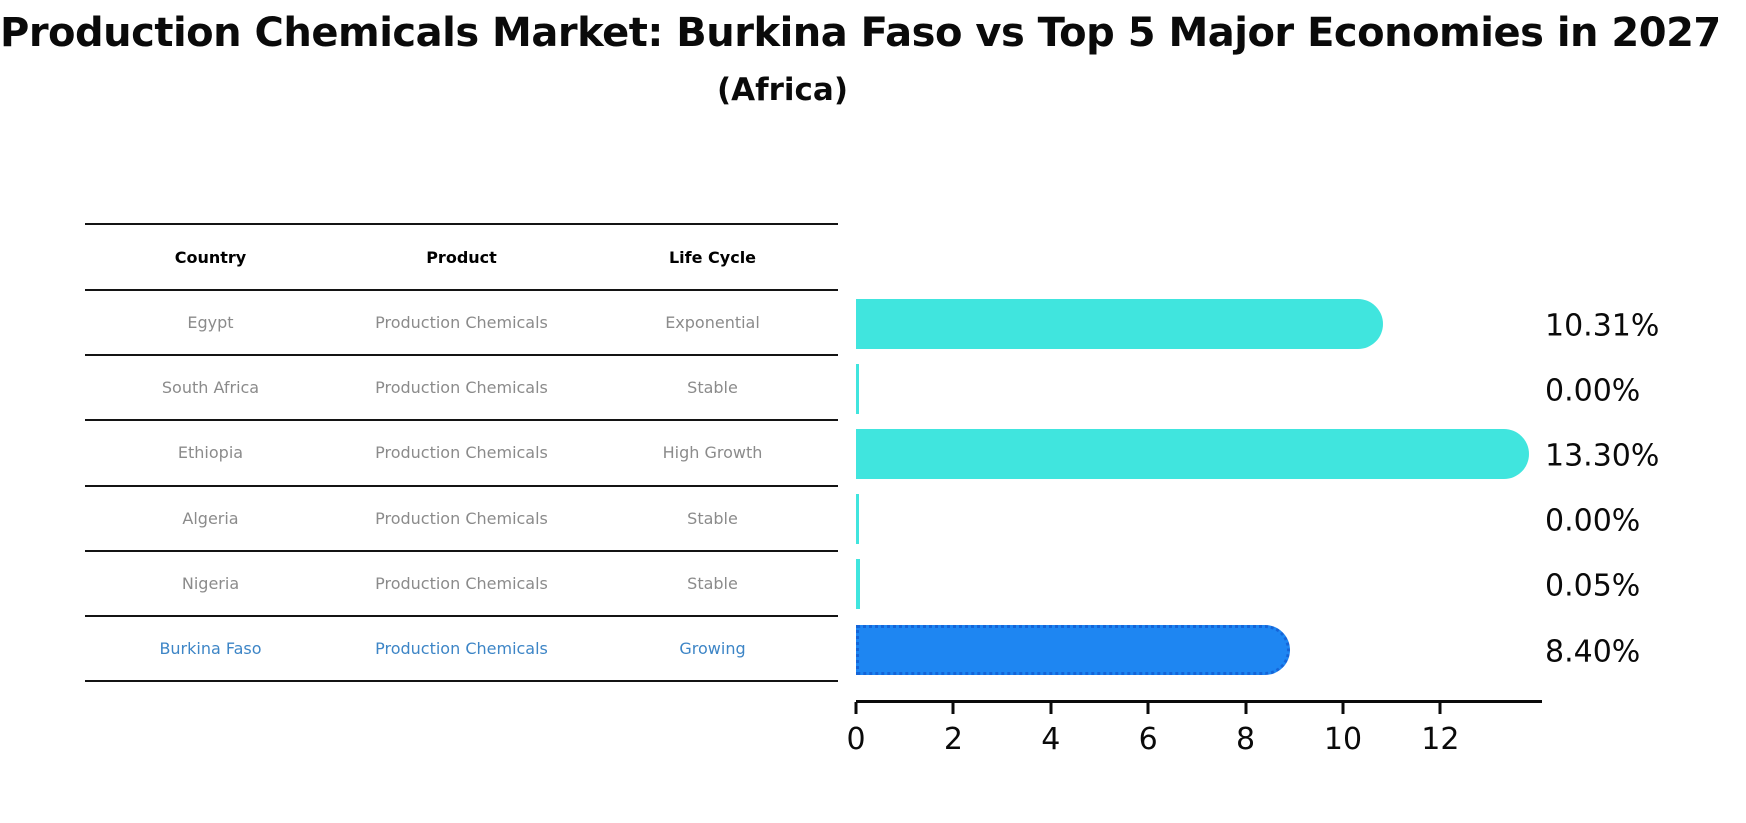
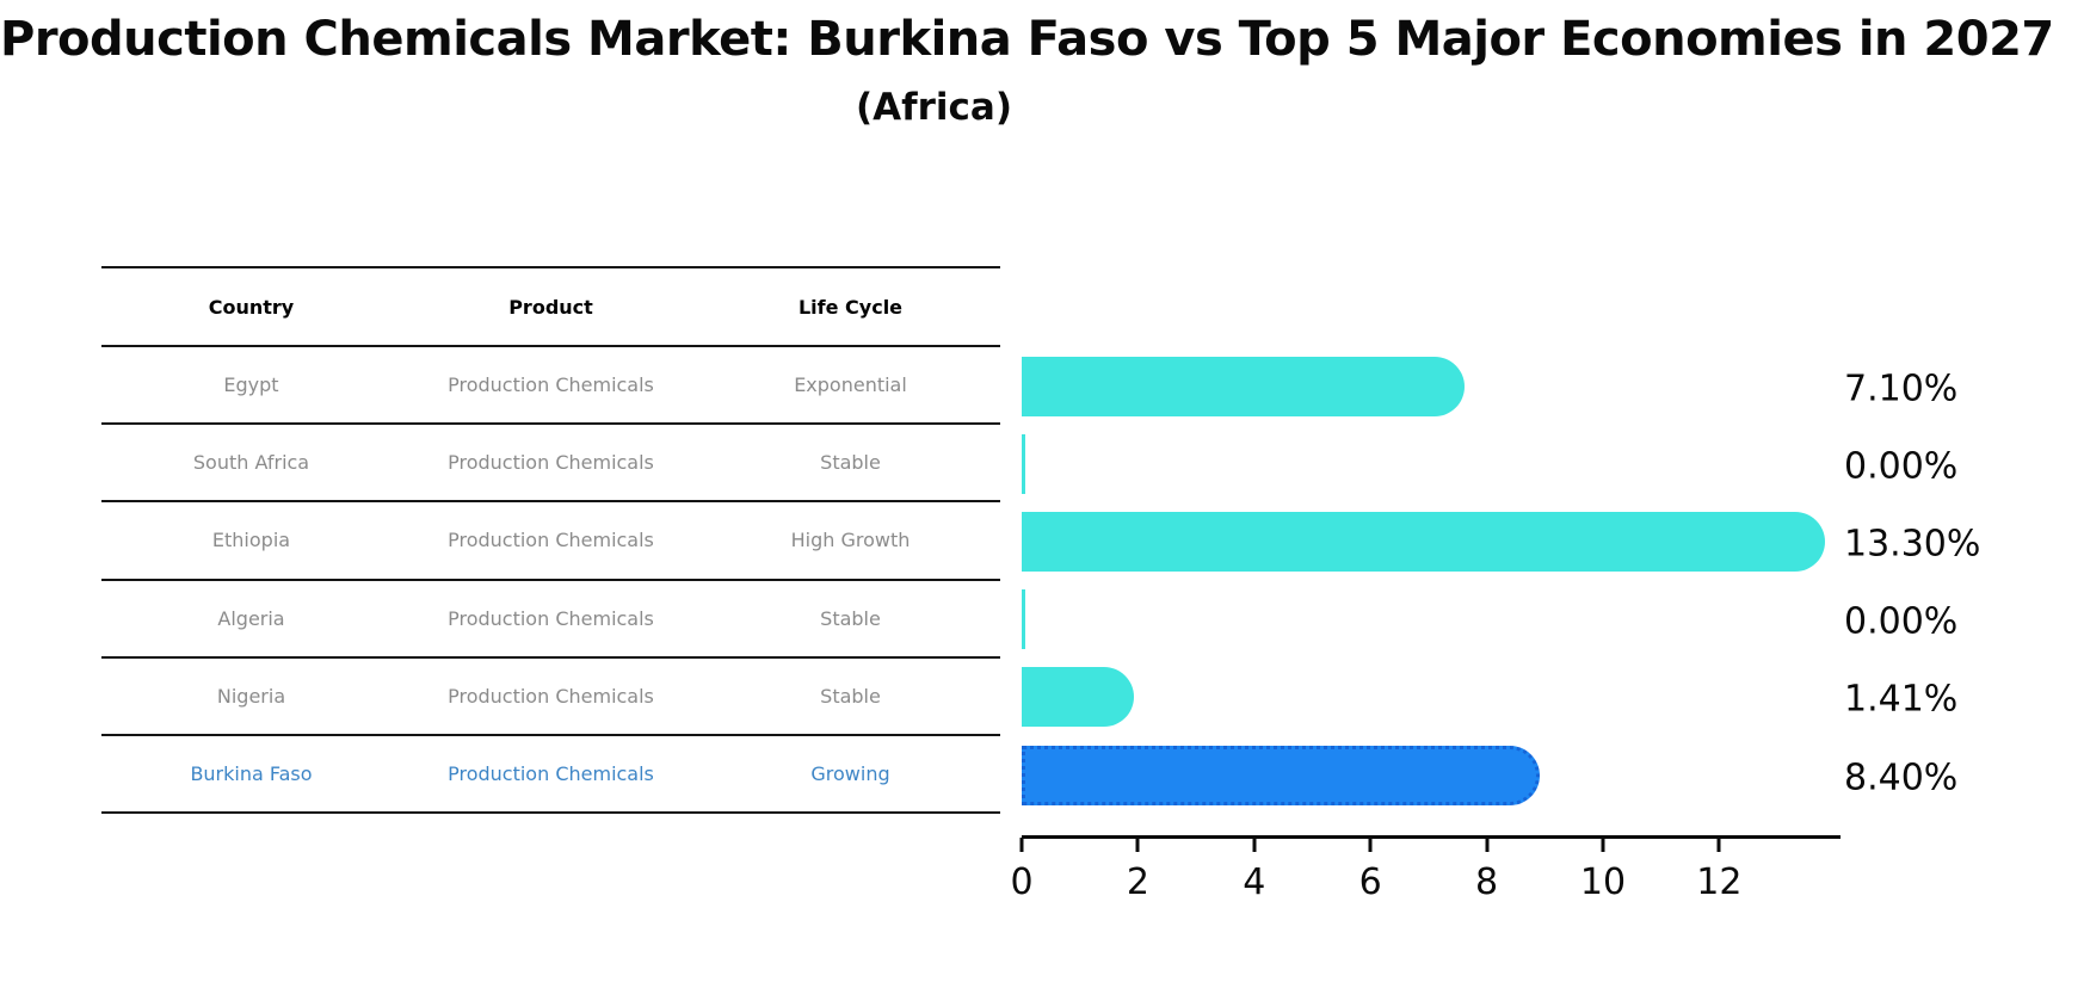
Egypt: 10.31% -> 7.10%
Nigeria: 0.05% -> 1.41%
